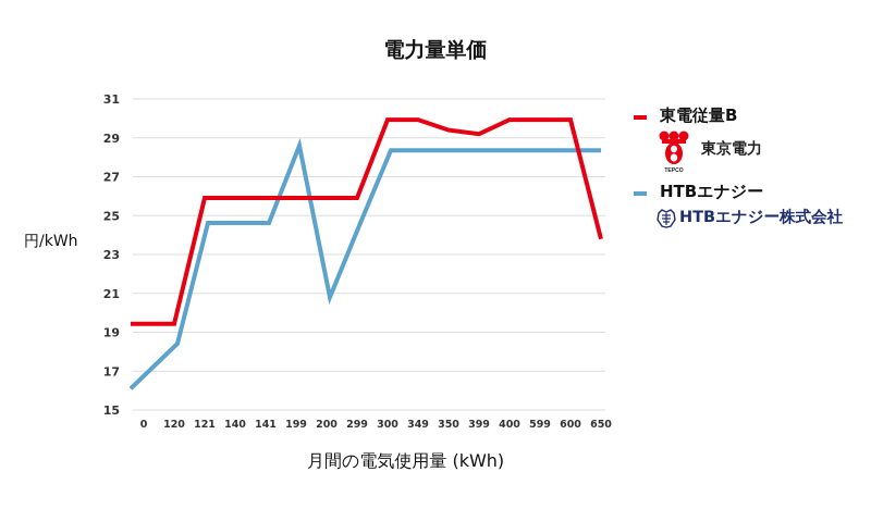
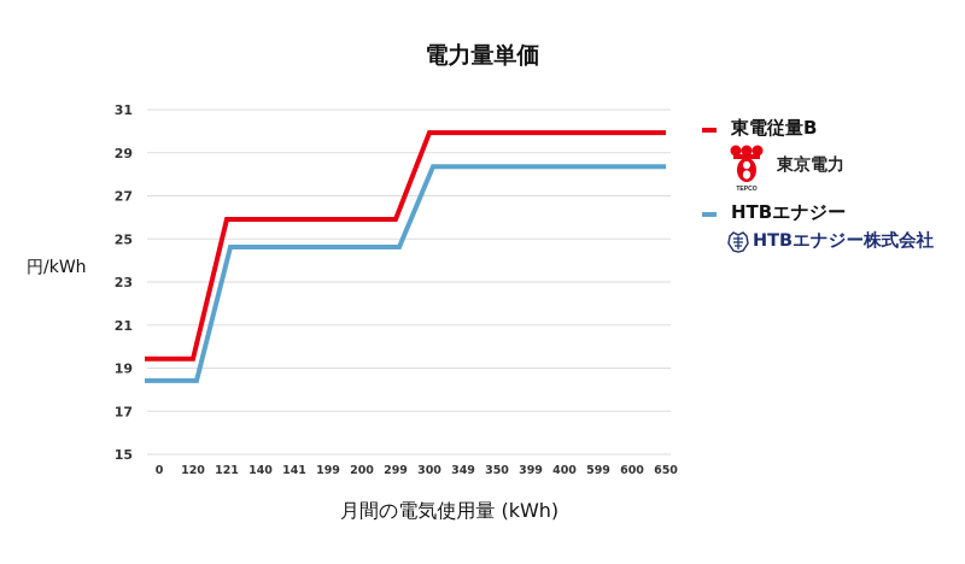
HTBエナジー/0: 16.1 -> 18.4
HTBエナジー/199: 28.6 -> 24.6
HTBエナジー/200: 20.8 -> 24.6
東電従量B/350: 29.4 -> 29.9
東電従量B/399: 29.2 -> 29.9
東電従量B/650: 23.8 -> 29.9
